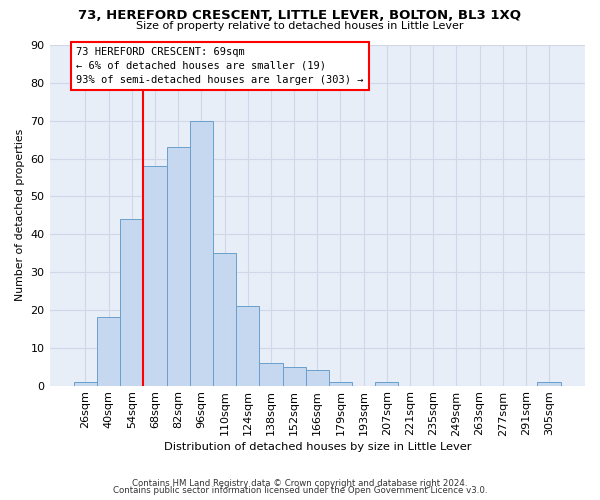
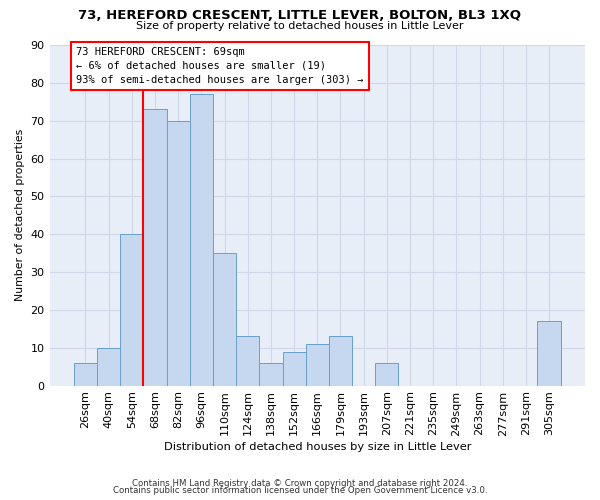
26sqm: 1 -> 6
40sqm: 18 -> 10
54sqm: 44 -> 40
68sqm: 58 -> 73
82sqm: 63 -> 70
96sqm: 70 -> 77
124sqm: 21 -> 13
152sqm: 5 -> 9
166sqm: 4 -> 11
179sqm: 1 -> 13
207sqm: 1 -> 6
305sqm: 1 -> 17
